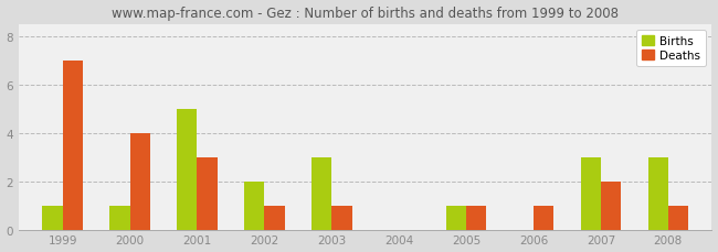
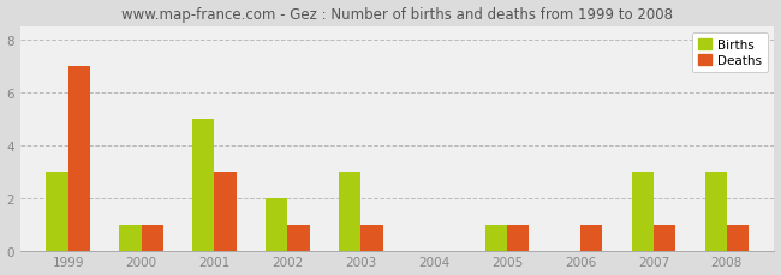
Births/1999: 1 -> 3
Deaths/2000: 4 -> 1
Deaths/2007: 2 -> 1
